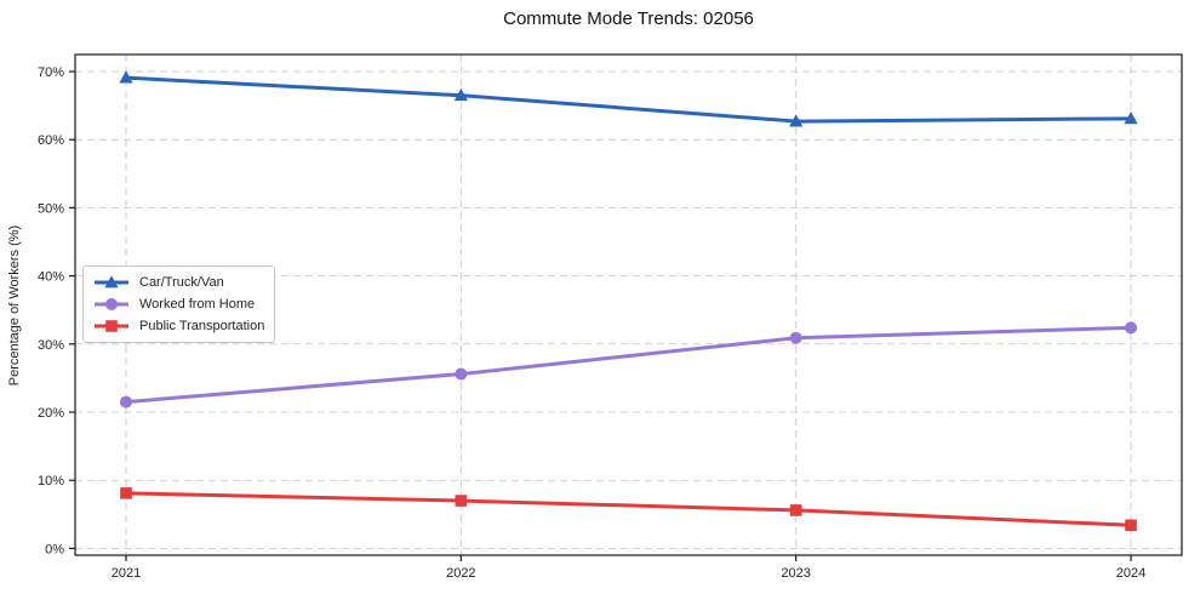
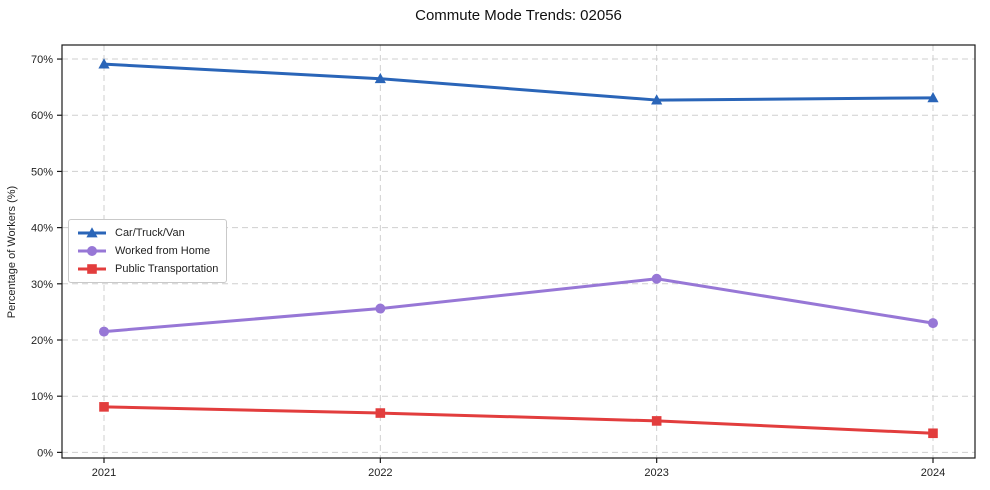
Worked from Home/2024: 32% -> 23%
